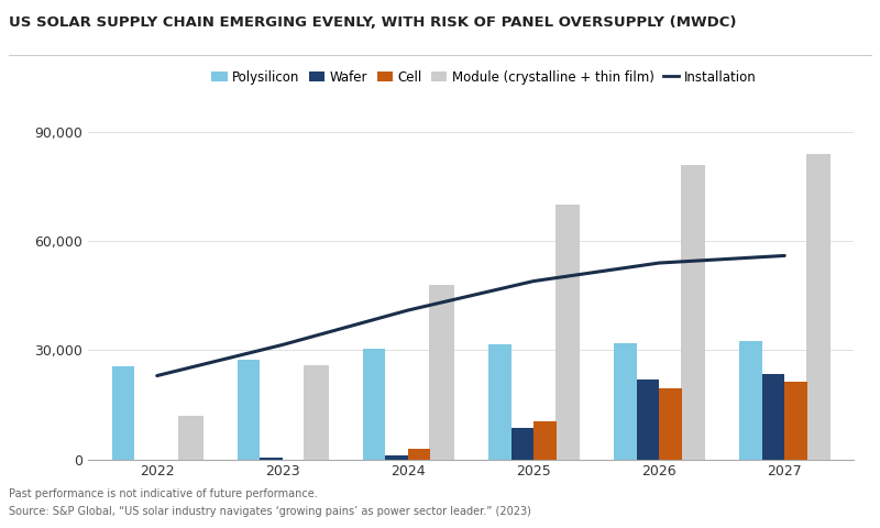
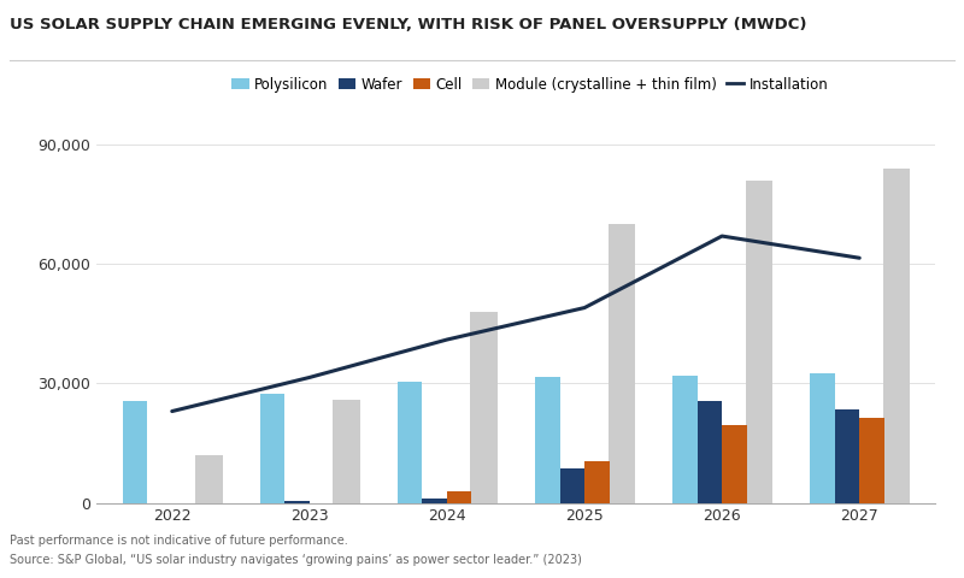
Wafer/2026: 22,000 -> 25,500
Installation/2026: 54,000 -> 67,000
Installation/2027: 56,000 -> 61,500
